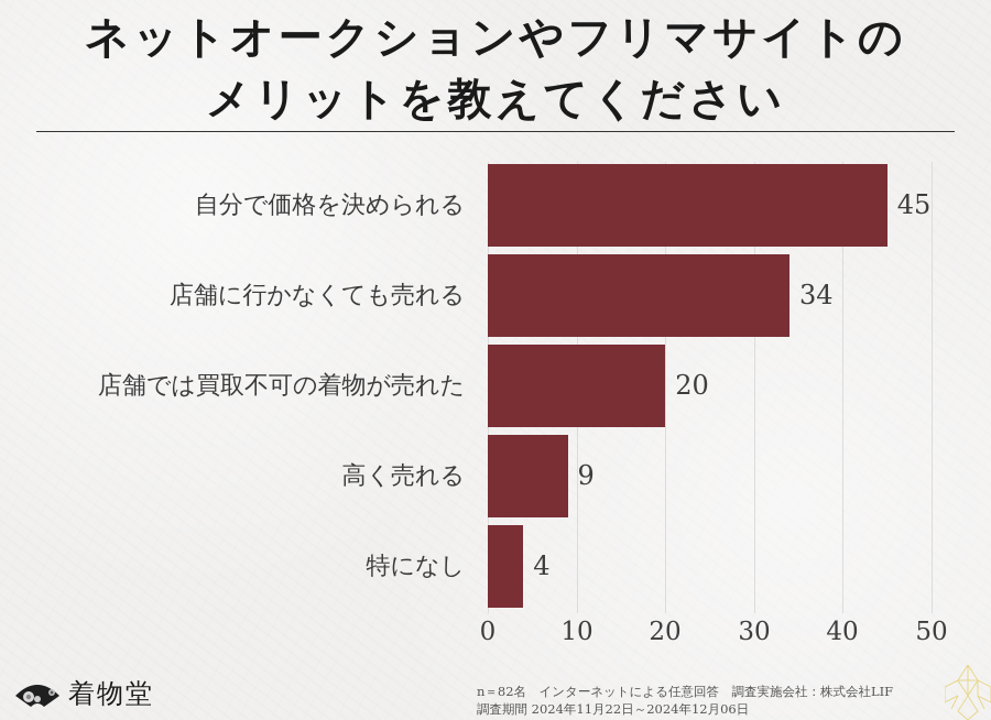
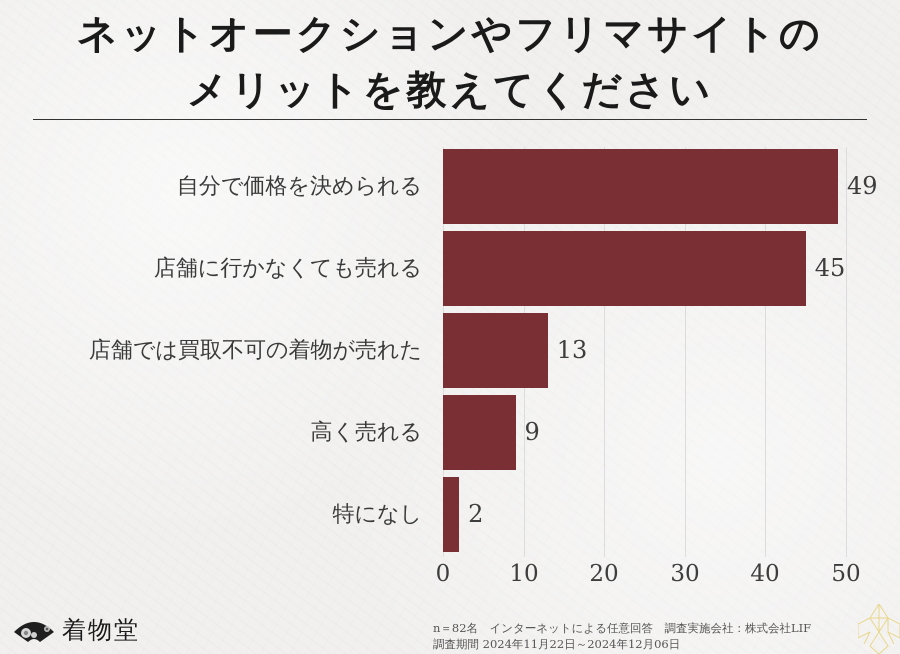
自分で価格を決められる: 45 -> 49
店舗に行かなくても売れる: 34 -> 45
店舗では買取不可の着物が売れた: 20 -> 13
特になし: 4 -> 2
